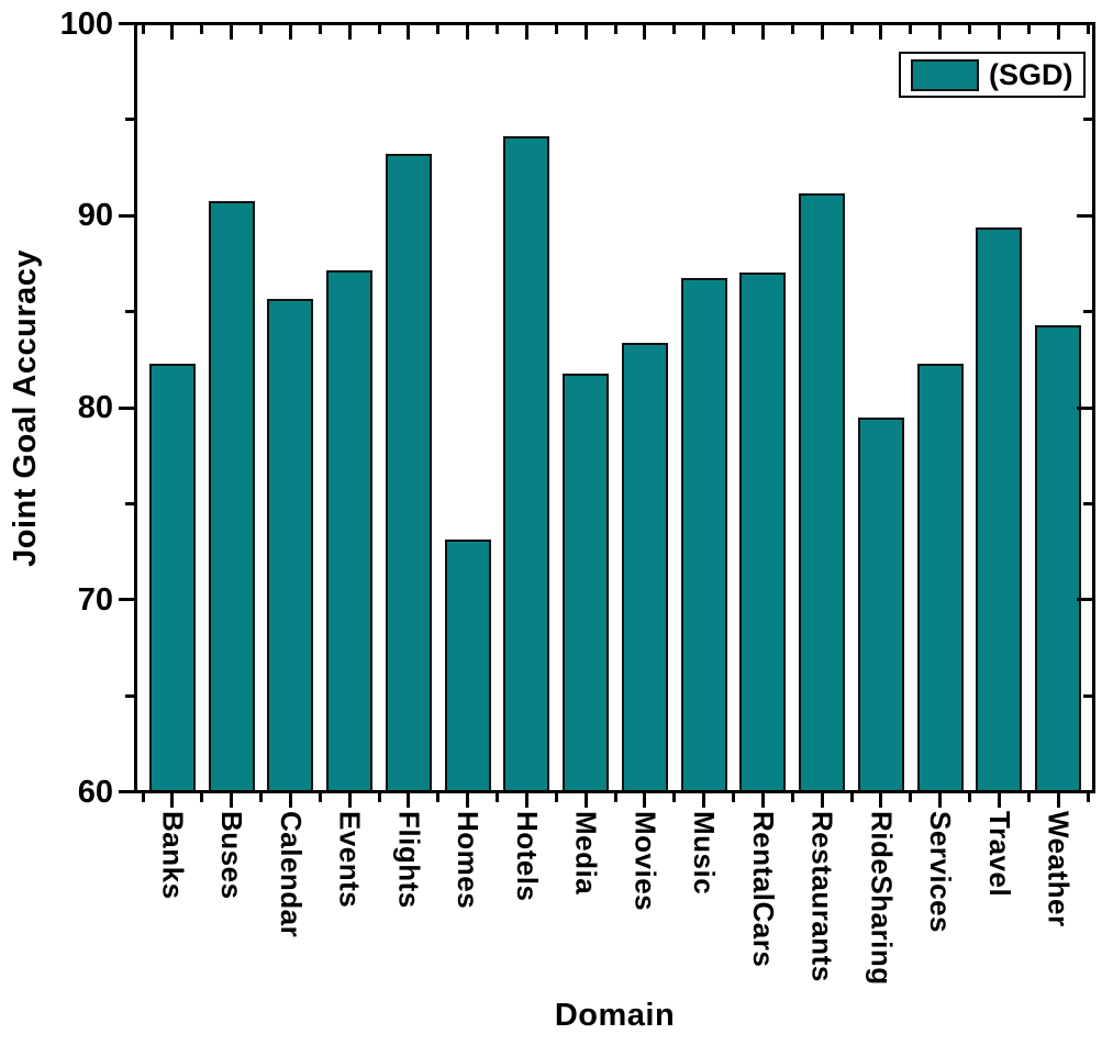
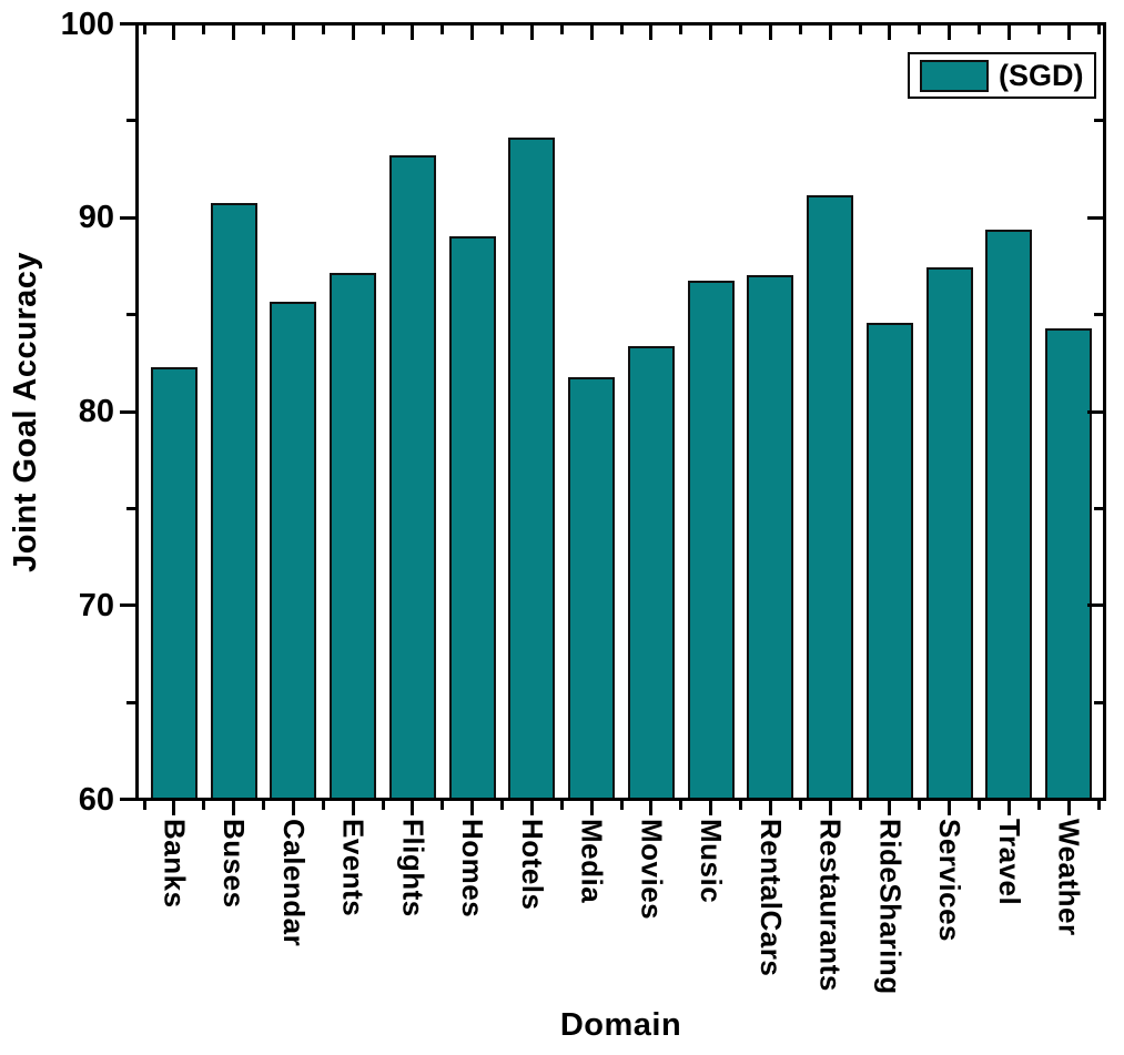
Homes: 73.1 -> 89.1
RideSharing: 79.5 -> 84.6
Services: 82.3 -> 87.5
